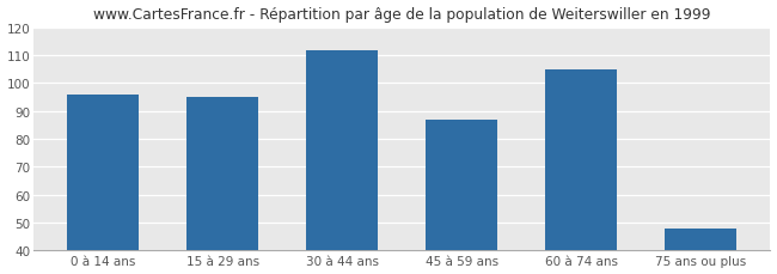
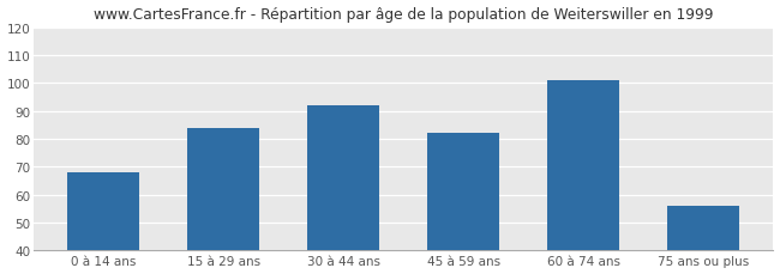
0 à 14 ans: 96 -> 68
15 à 29 ans: 95 -> 84
30 à 44 ans: 112 -> 92
45 à 59 ans: 87 -> 82
60 à 74 ans: 105 -> 101
75 ans ou plus: 48 -> 56
